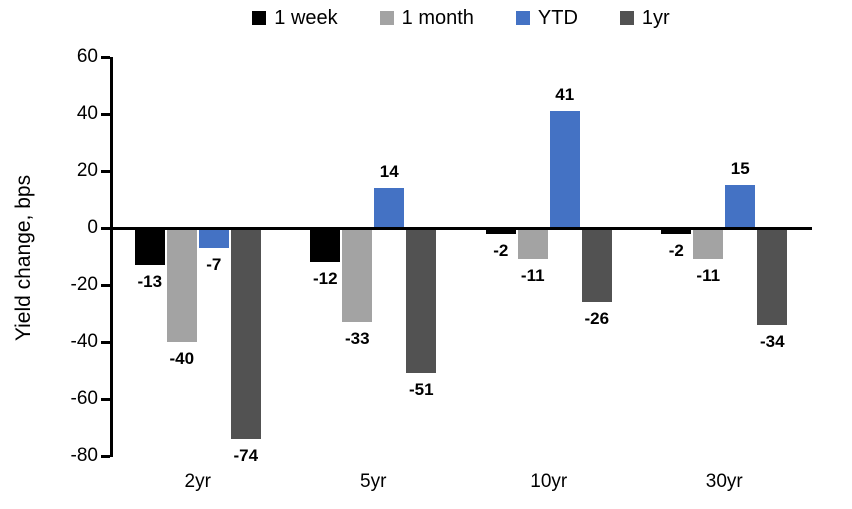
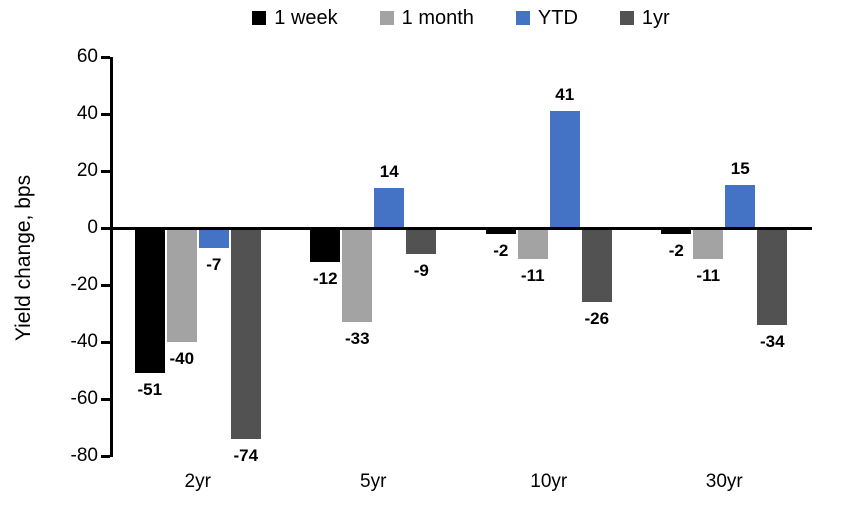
1 week/2yr: -13 -> -51
1yr/5yr: -51 -> -9
